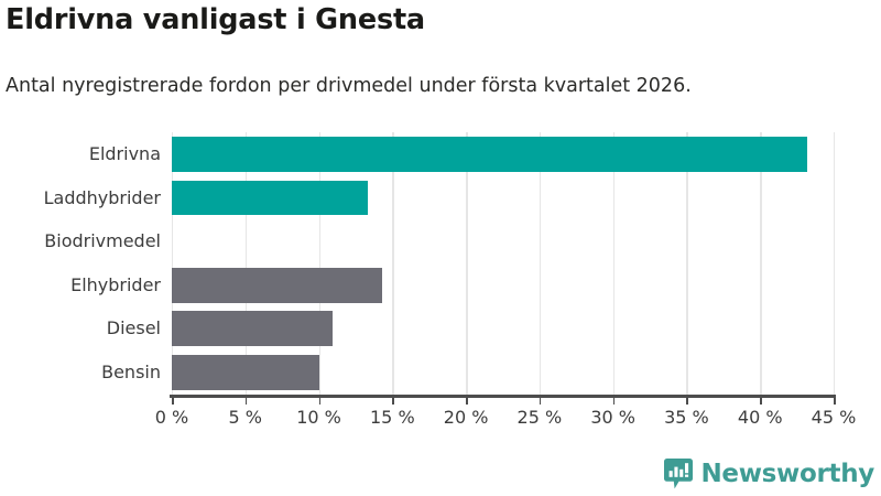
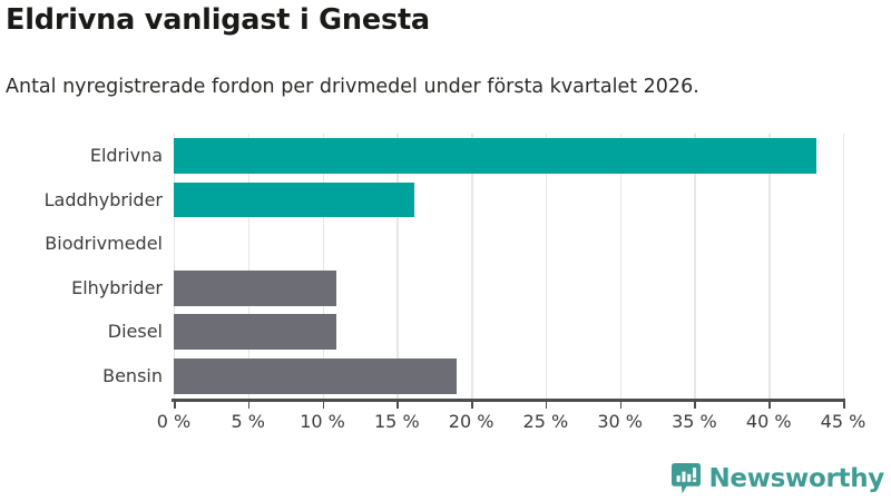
Laddhybrider: 13.3% -> 16.2%
Elhybrider: 14.3% -> 10.9%
Bensin: 10.0% -> 19.0%
